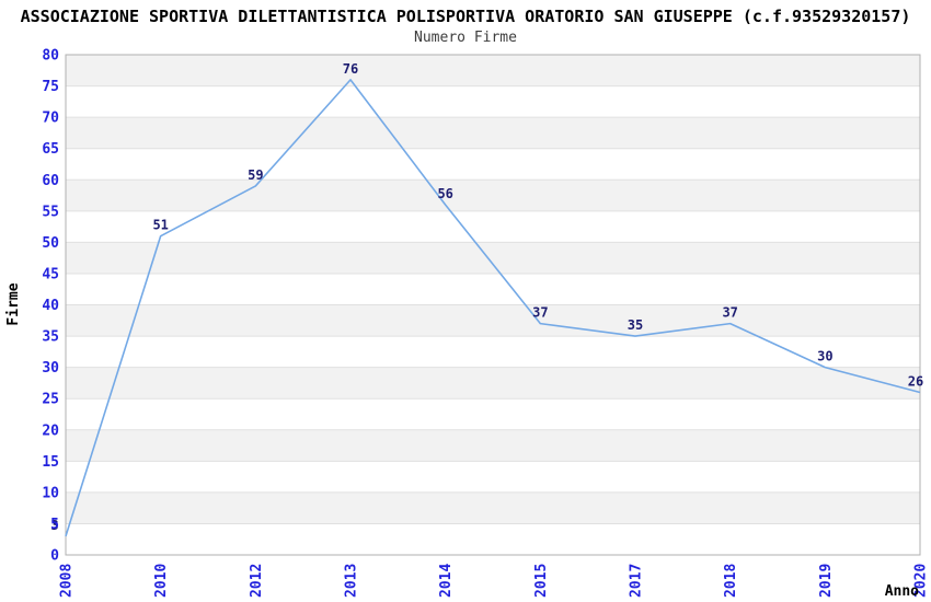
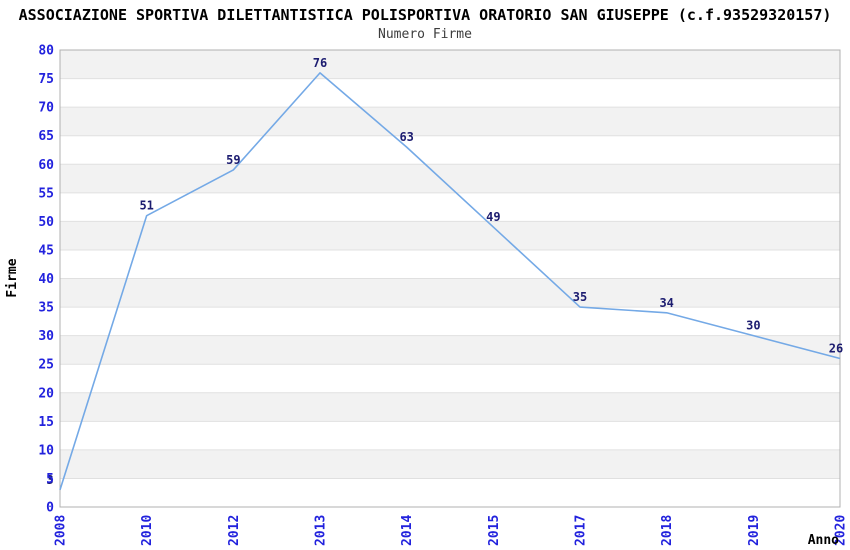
2014: 56 -> 63
2015: 37 -> 49
2018: 37 -> 34
